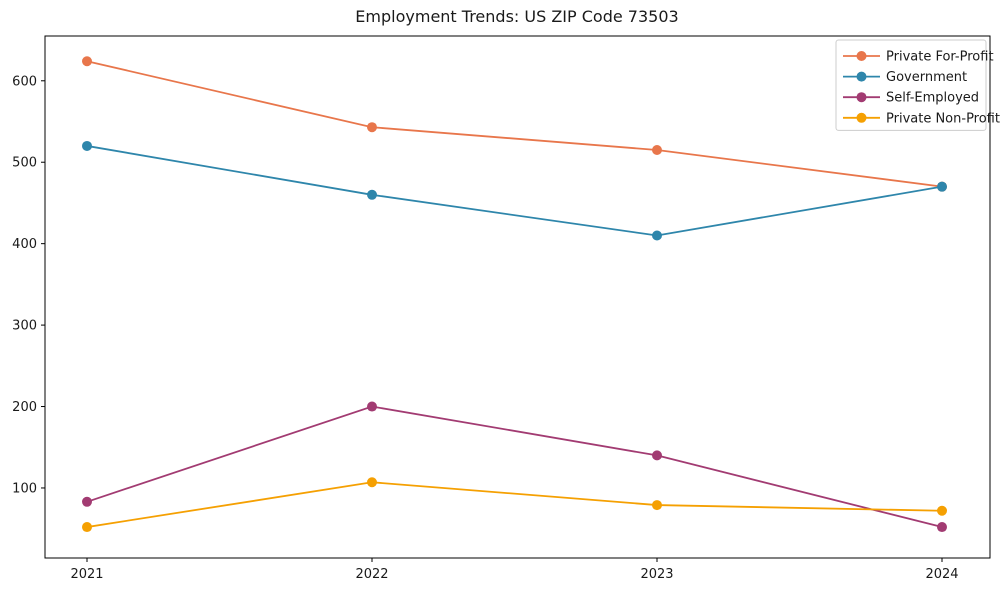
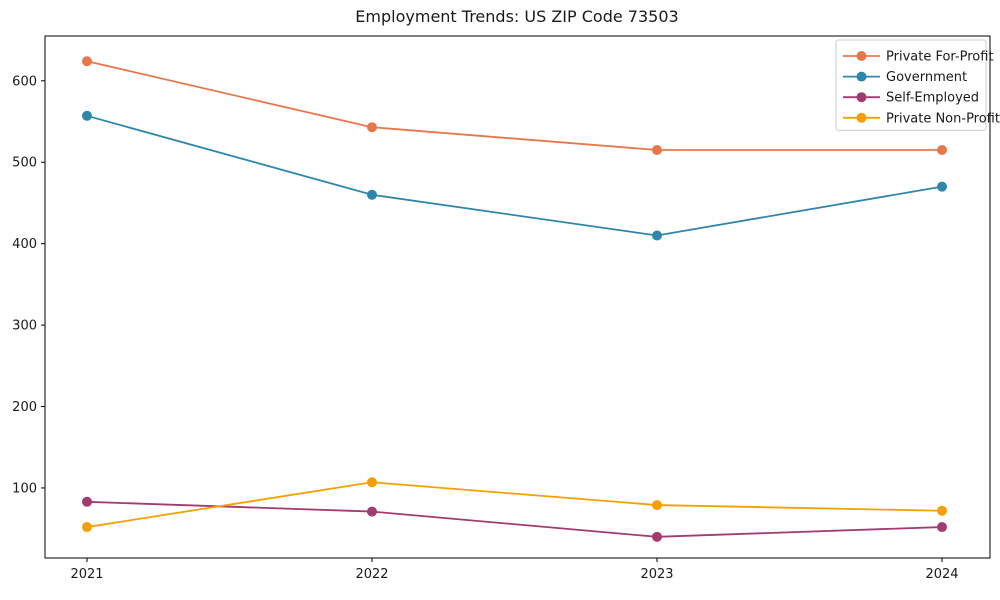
Government/2021: 520 -> 560
Self-Employed/2022: 200 -> 70
Self-Employed/2023: 140 -> 40
Private For-Profit/2024: 470 -> 520
